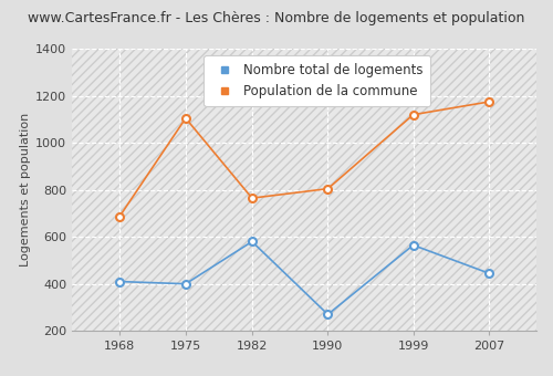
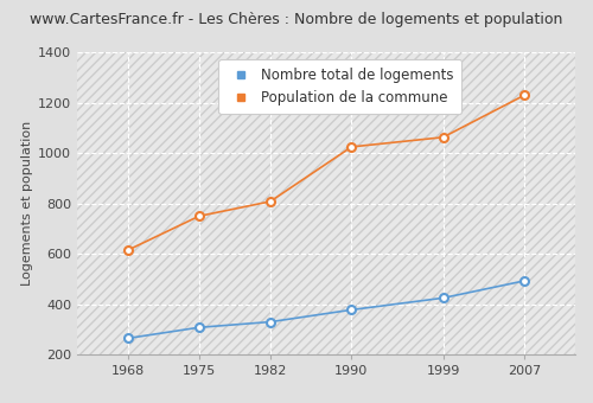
Nombre total de logements/1968: 410 -> 265
Population de la commune/1968: 685 -> 615
Nombre total de logements/1975: 400 -> 308
Population de la commune/1975: 1105 -> 750
Nombre total de logements/1982: 580 -> 330
Population de la commune/1982: 765 -> 808
Nombre total de logements/1990: 270 -> 378
Population de la commune/1990: 805 -> 1025
Nombre total de logements/1999: 565 -> 425
Population de la commune/1999: 1120 -> 1063
Nombre total de logements/2007: 445 -> 493
Population de la commune/2007: 1175 -> 1230
